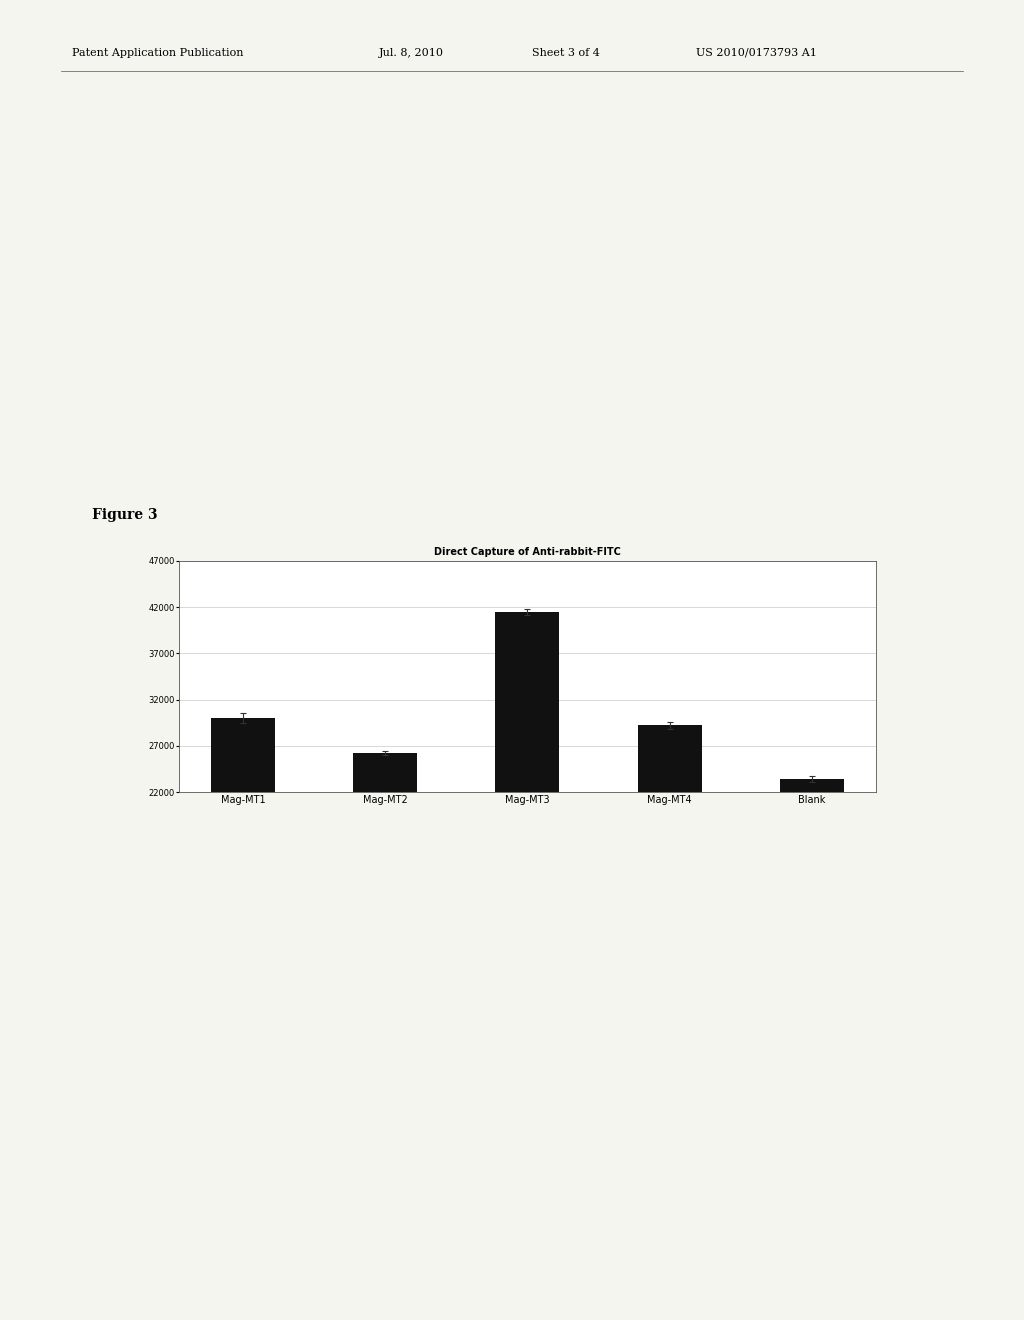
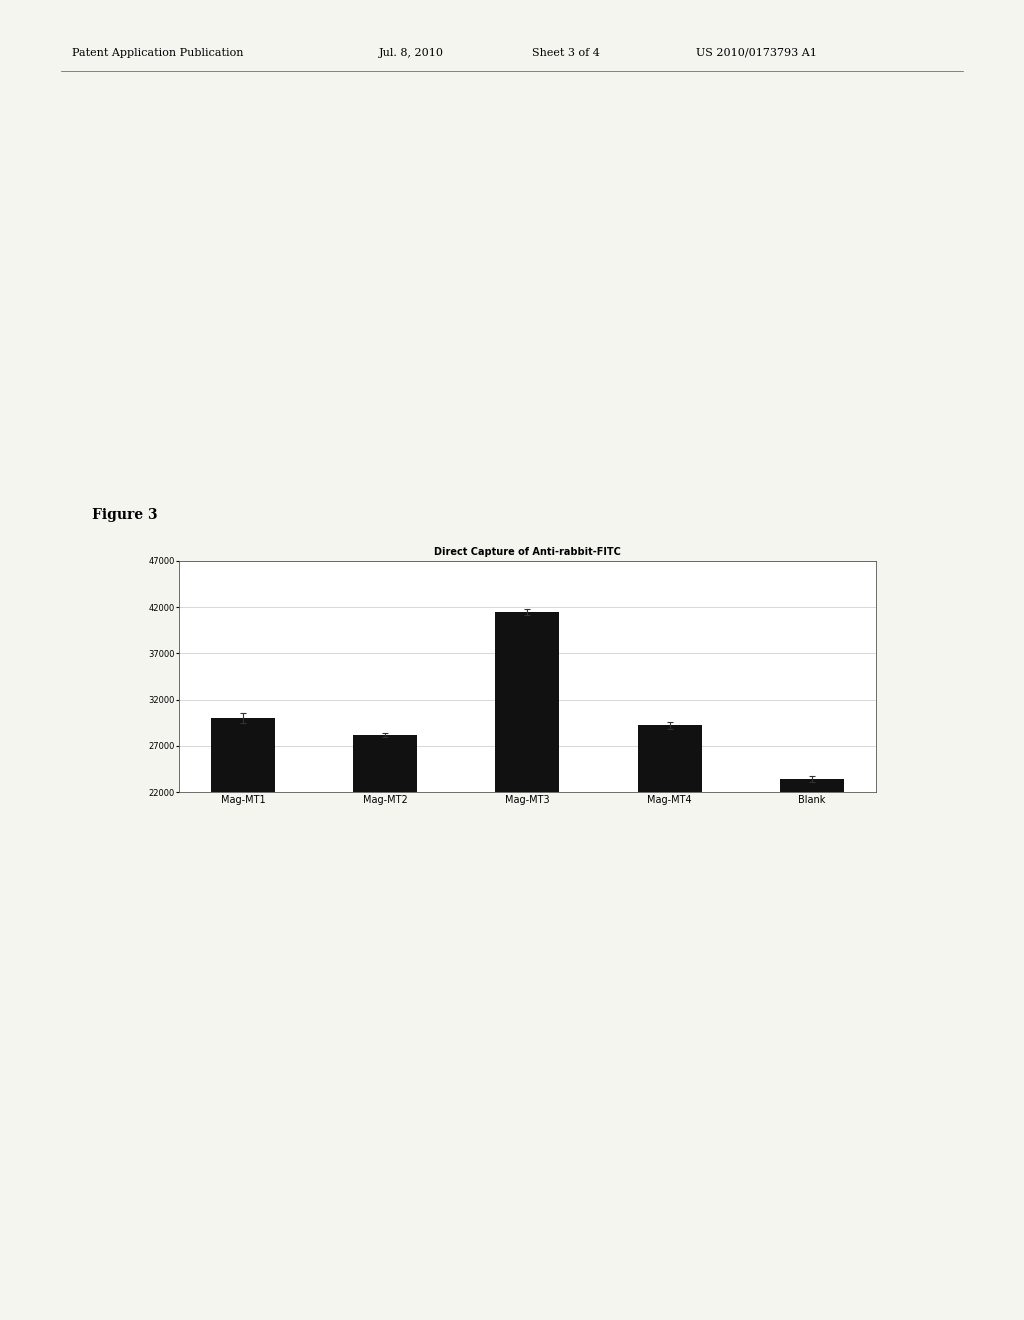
Mag-MT2: 26200 -> 28200
